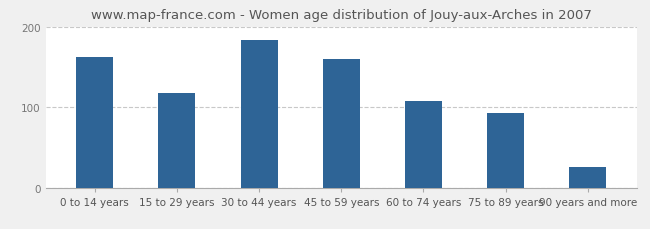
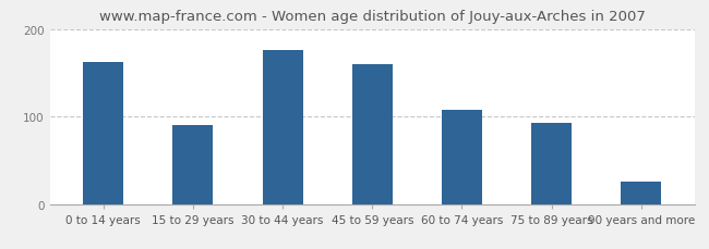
15 to 29 years: 118 -> 90
30 to 44 years: 183 -> 176
